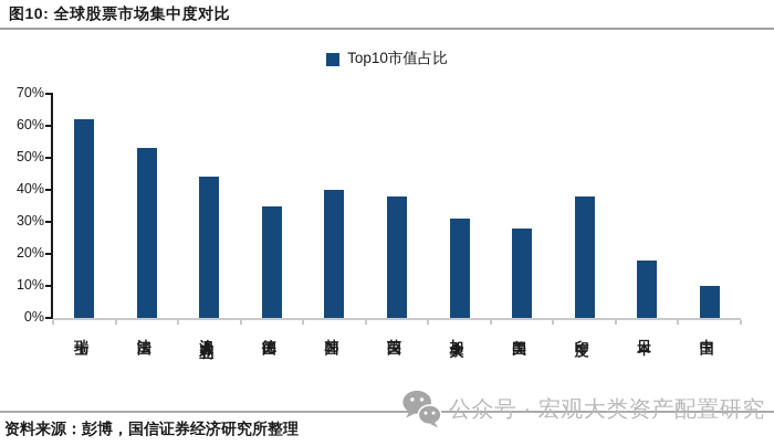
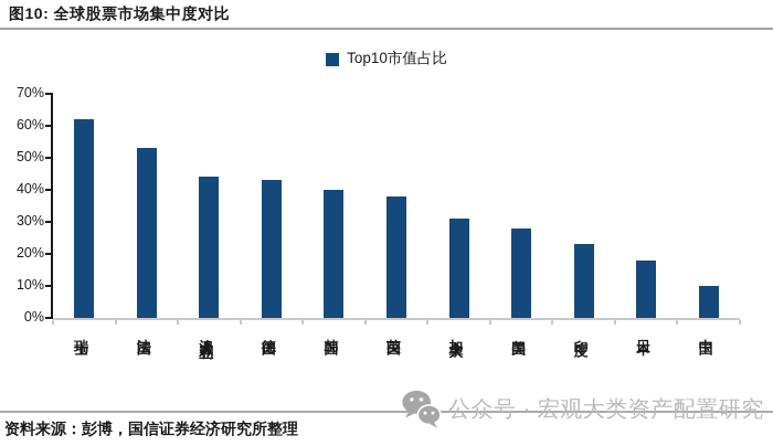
德国: 35% -> 43%
印度: 38% -> 23%
